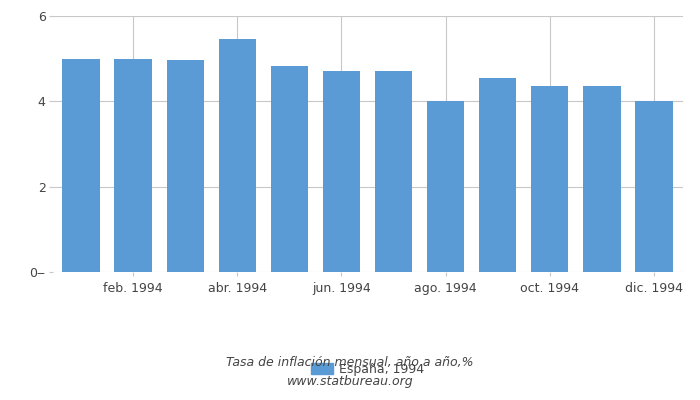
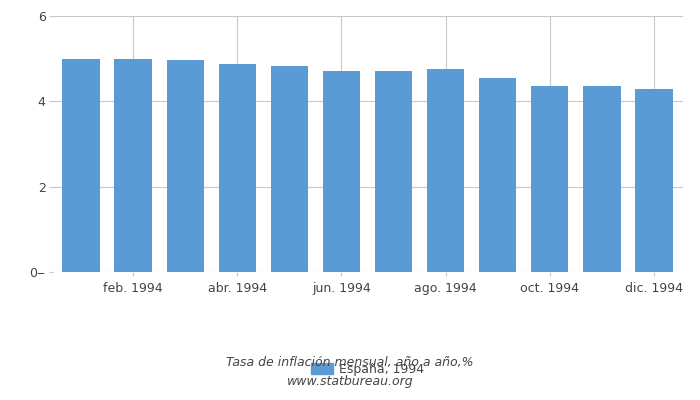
abr. 1994: 5.45 -> 4.88
ago. 1994: 4.00 -> 4.75
dic. 1994: 4.00 -> 4.30
